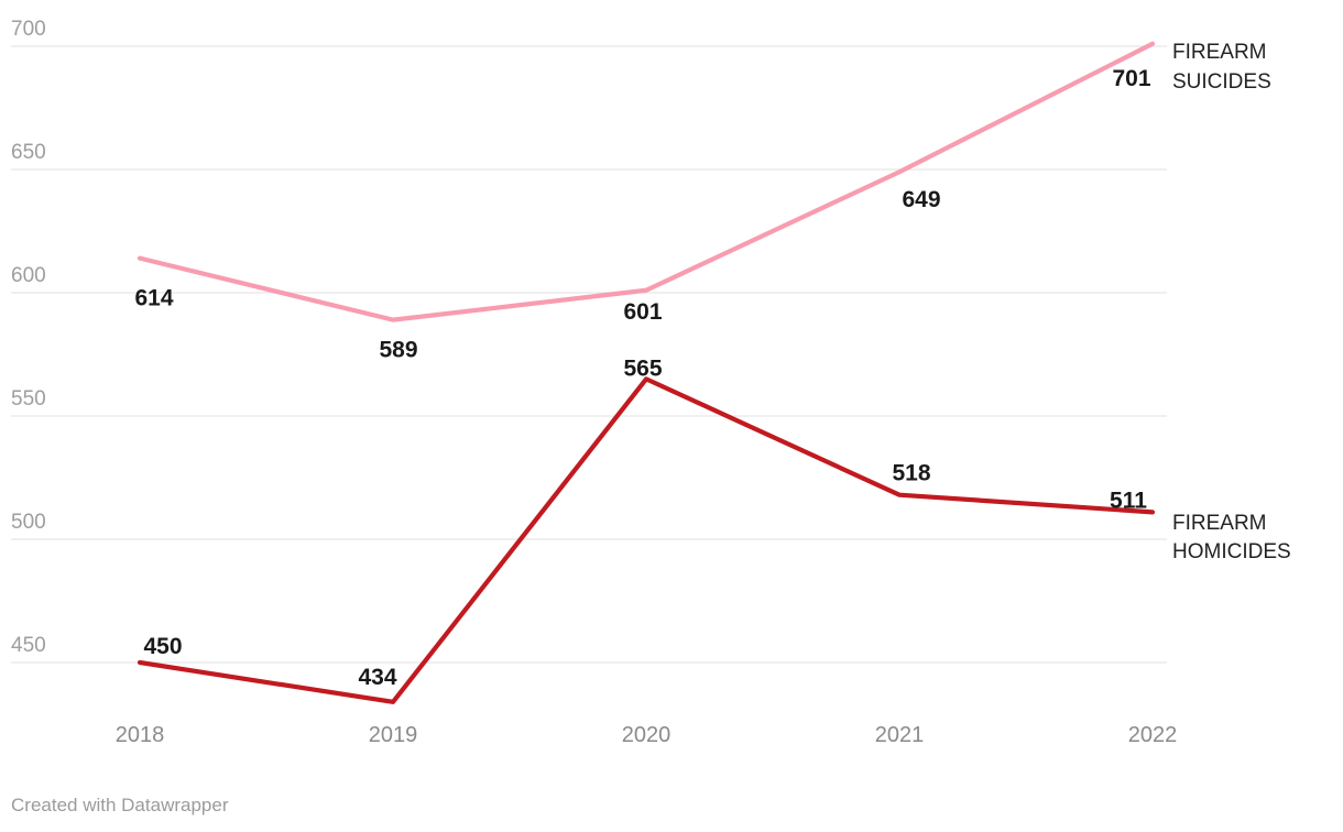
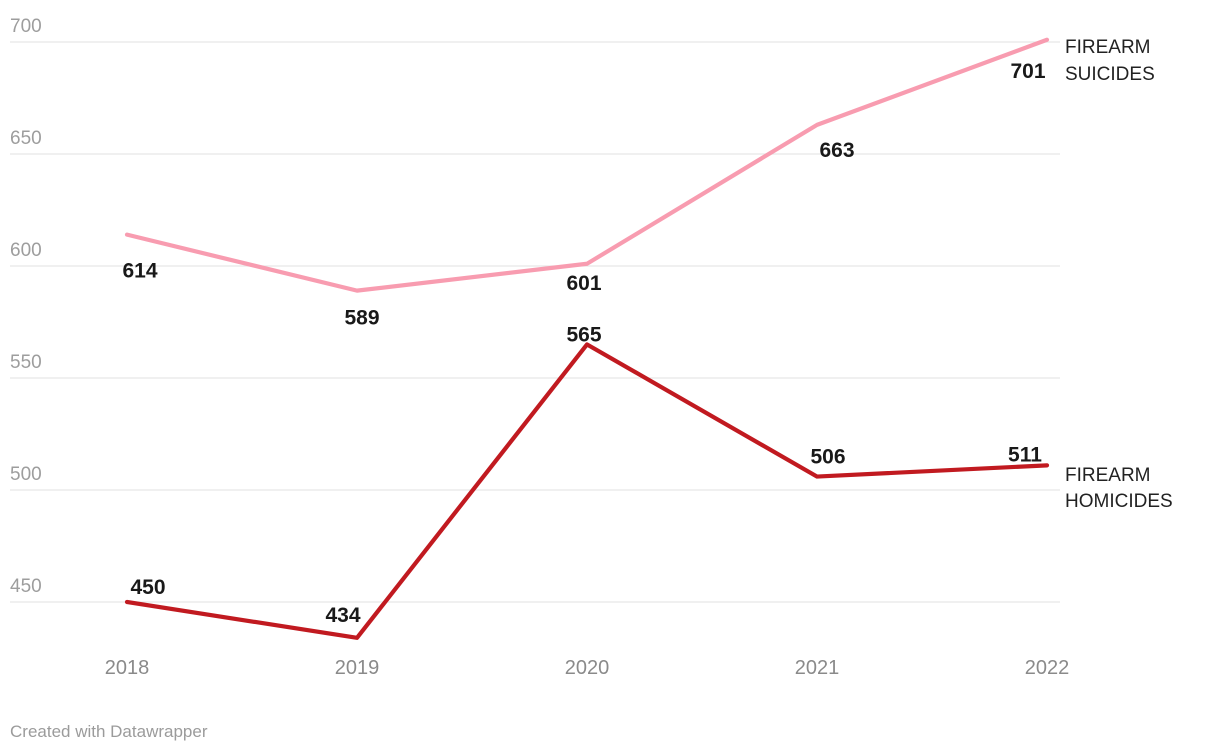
FIREARM SUICIDES/2021: 649 -> 663
FIREARM HOMICIDES/2021: 518 -> 506
